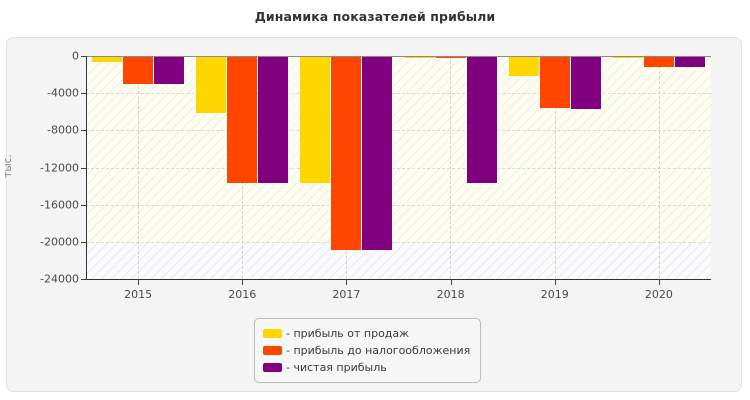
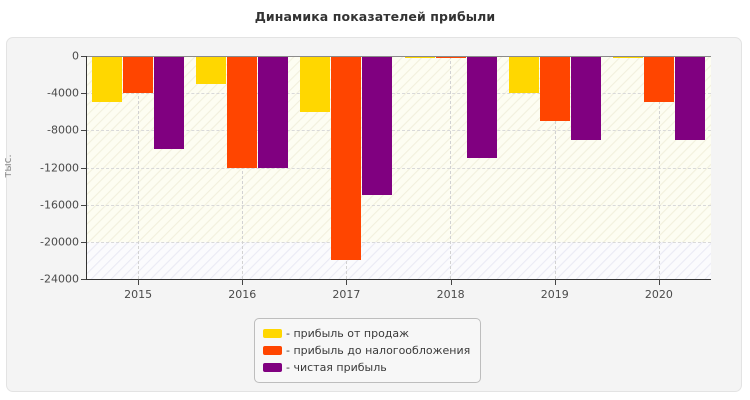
- прибыль от продаж/2015: -1000 -> -5000
- прибыль до налогообложения/2015: -3000 -> -4000
- чистая прибыль/2015: -3000 -> -10000
- прибыль от продаж/2016: -6000 -> -3000
- прибыль до налогообложения/2016: -14000 -> -12000
- чистая прибыль/2016: -14000 -> -12000
- прибыль от продаж/2017: -14000 -> -6000
- прибыль до налогообложения/2017: -21000 -> -22000
- чистая прибыль/2017: -21000 -> -15000
- чистая прибыль/2018: -14000 -> -11000
- прибыль от продаж/2019: -2000 -> -4000
- прибыль до налогообложения/2019: -6000 -> -7000
- чистая прибыль/2019: -6000 -> -9000
- прибыль до налогообложения/2020: -1000 -> -5000
- чистая прибыль/2020: -1000 -> -9000
